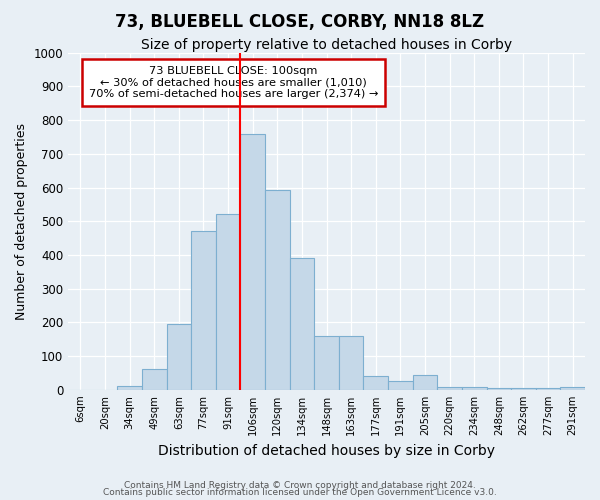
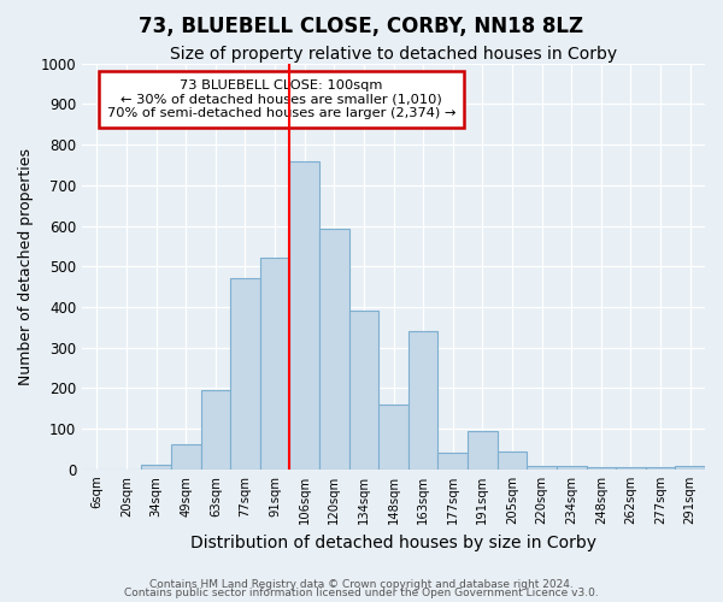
163sqm: 160 -> 340
191sqm: 27 -> 95
